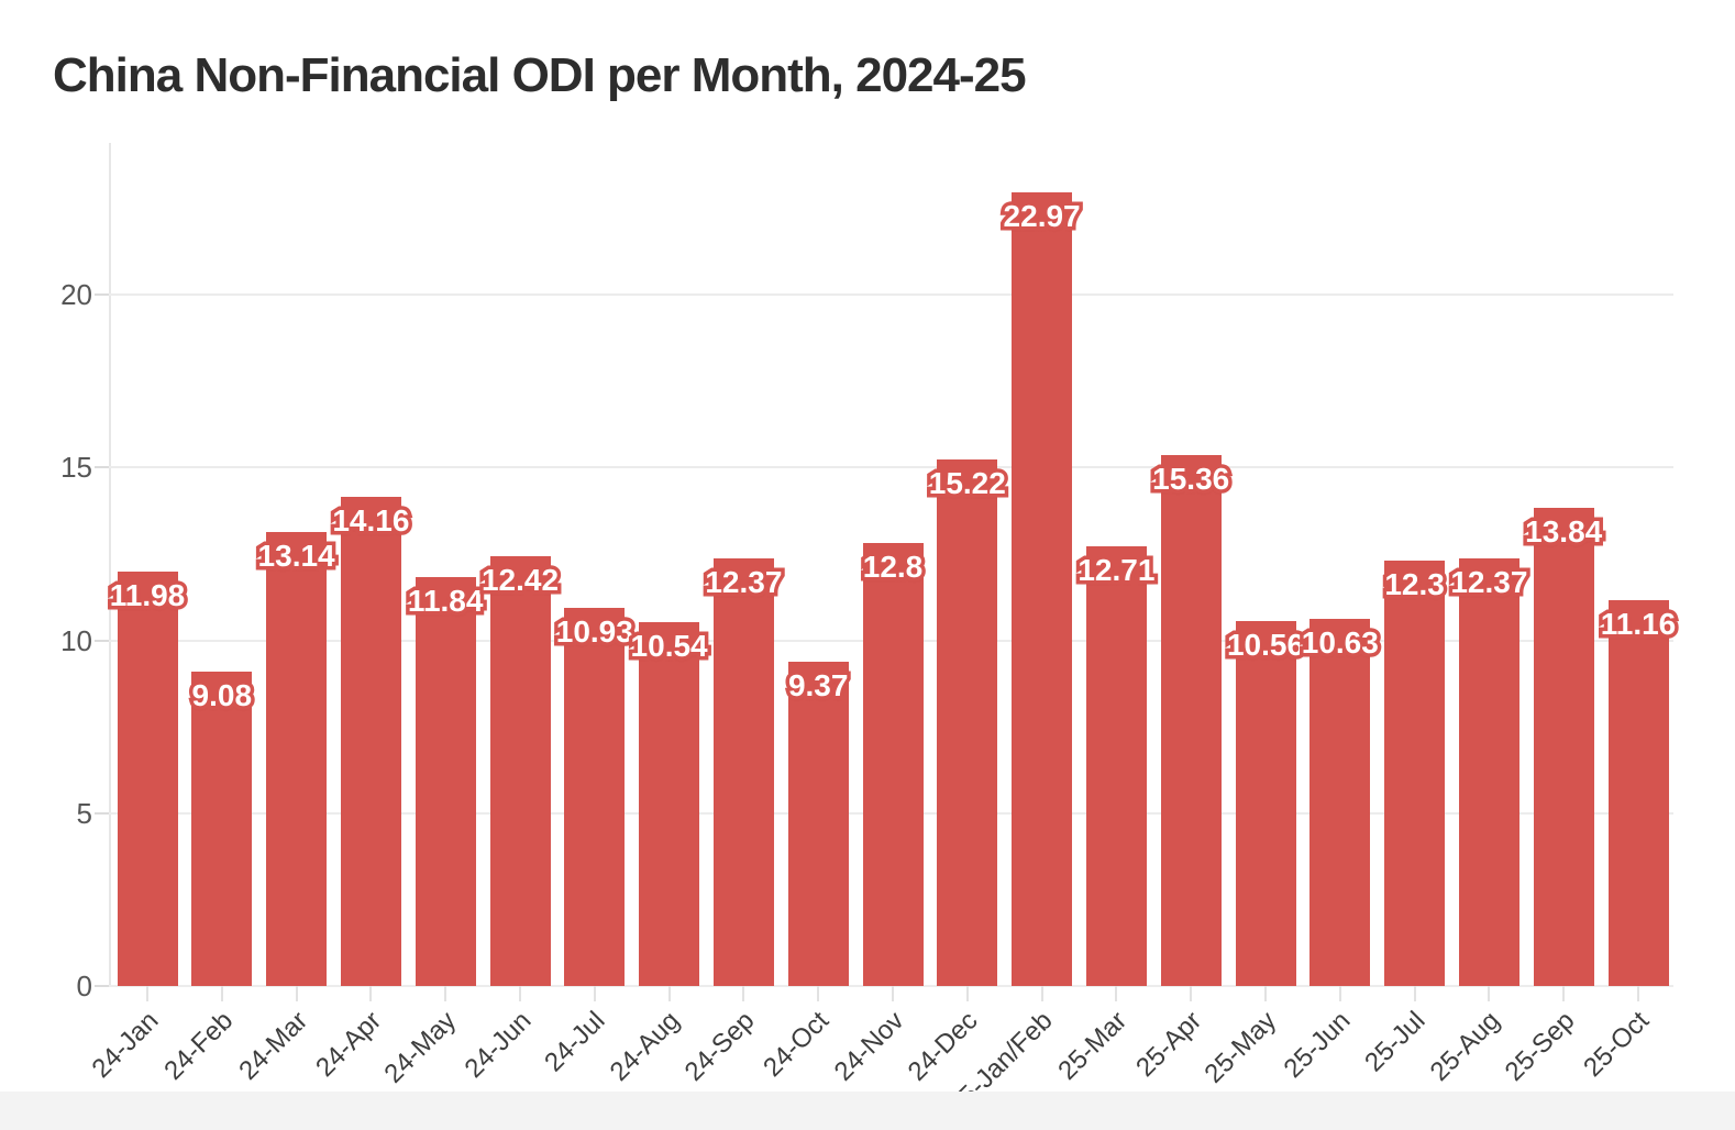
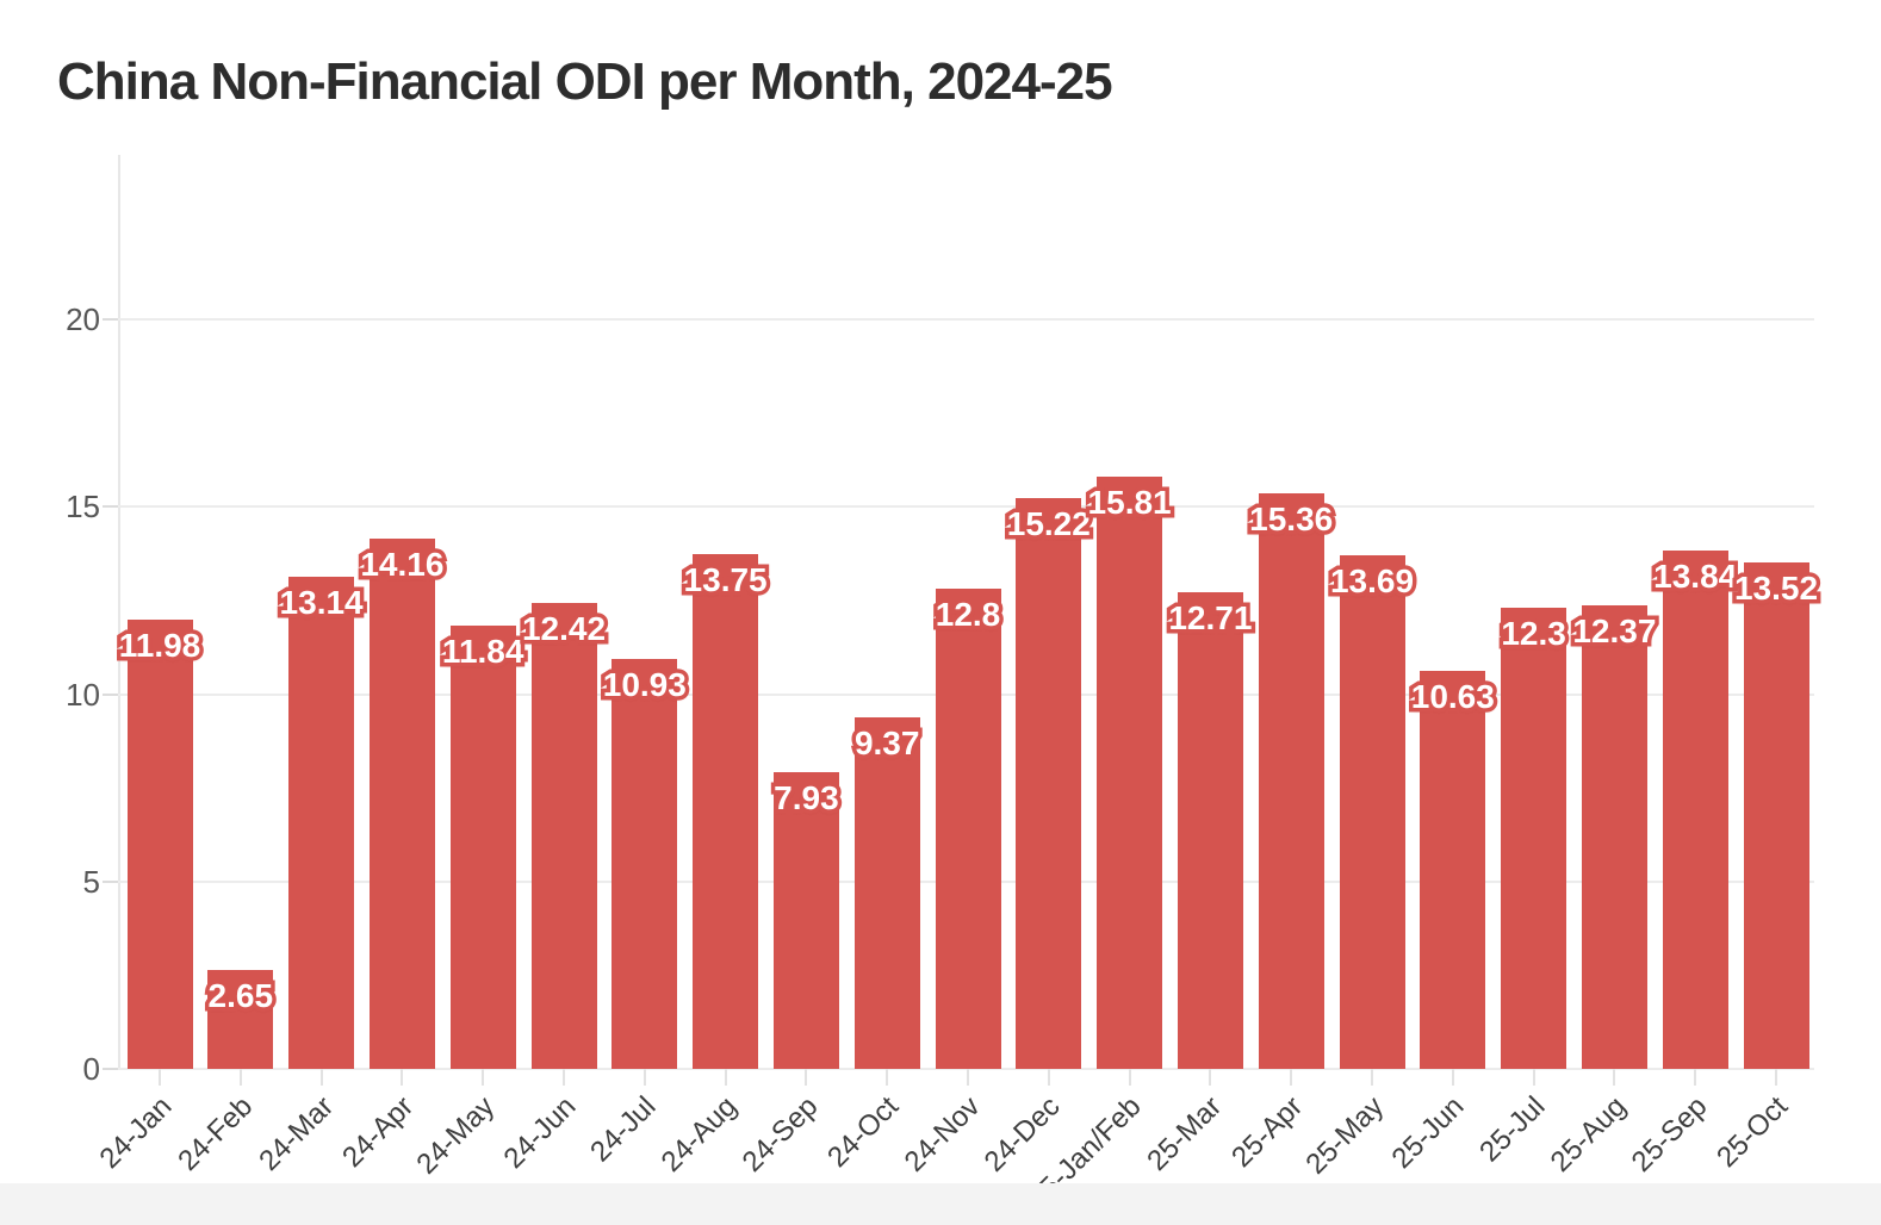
24-Feb: 9.08 -> 2.65
24-Aug: 10.54 -> 13.75
24-Sep: 12.37 -> 7.93
25-Jan/Feb: 22.97 -> 15.81
25-May: 10.56 -> 13.69
25-Oct: 11.16 -> 13.52
